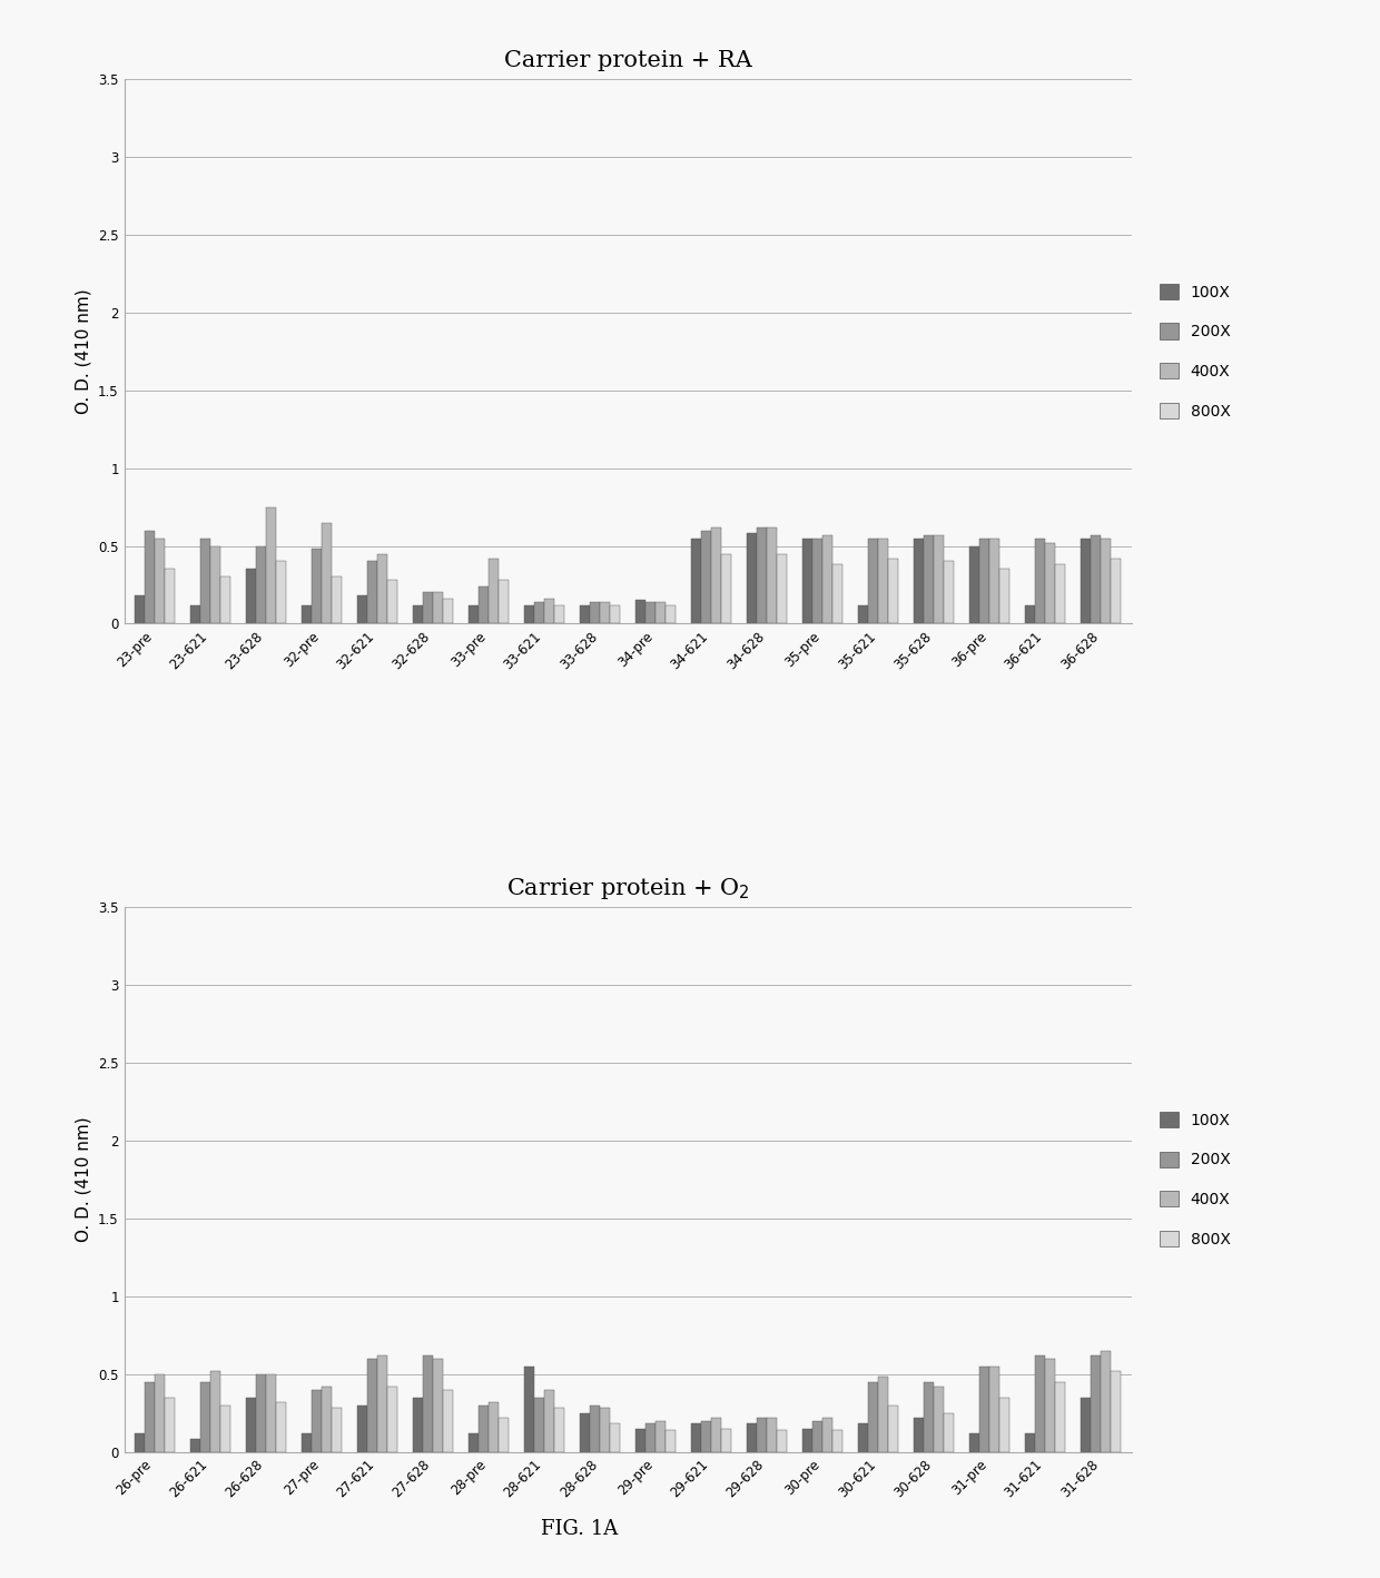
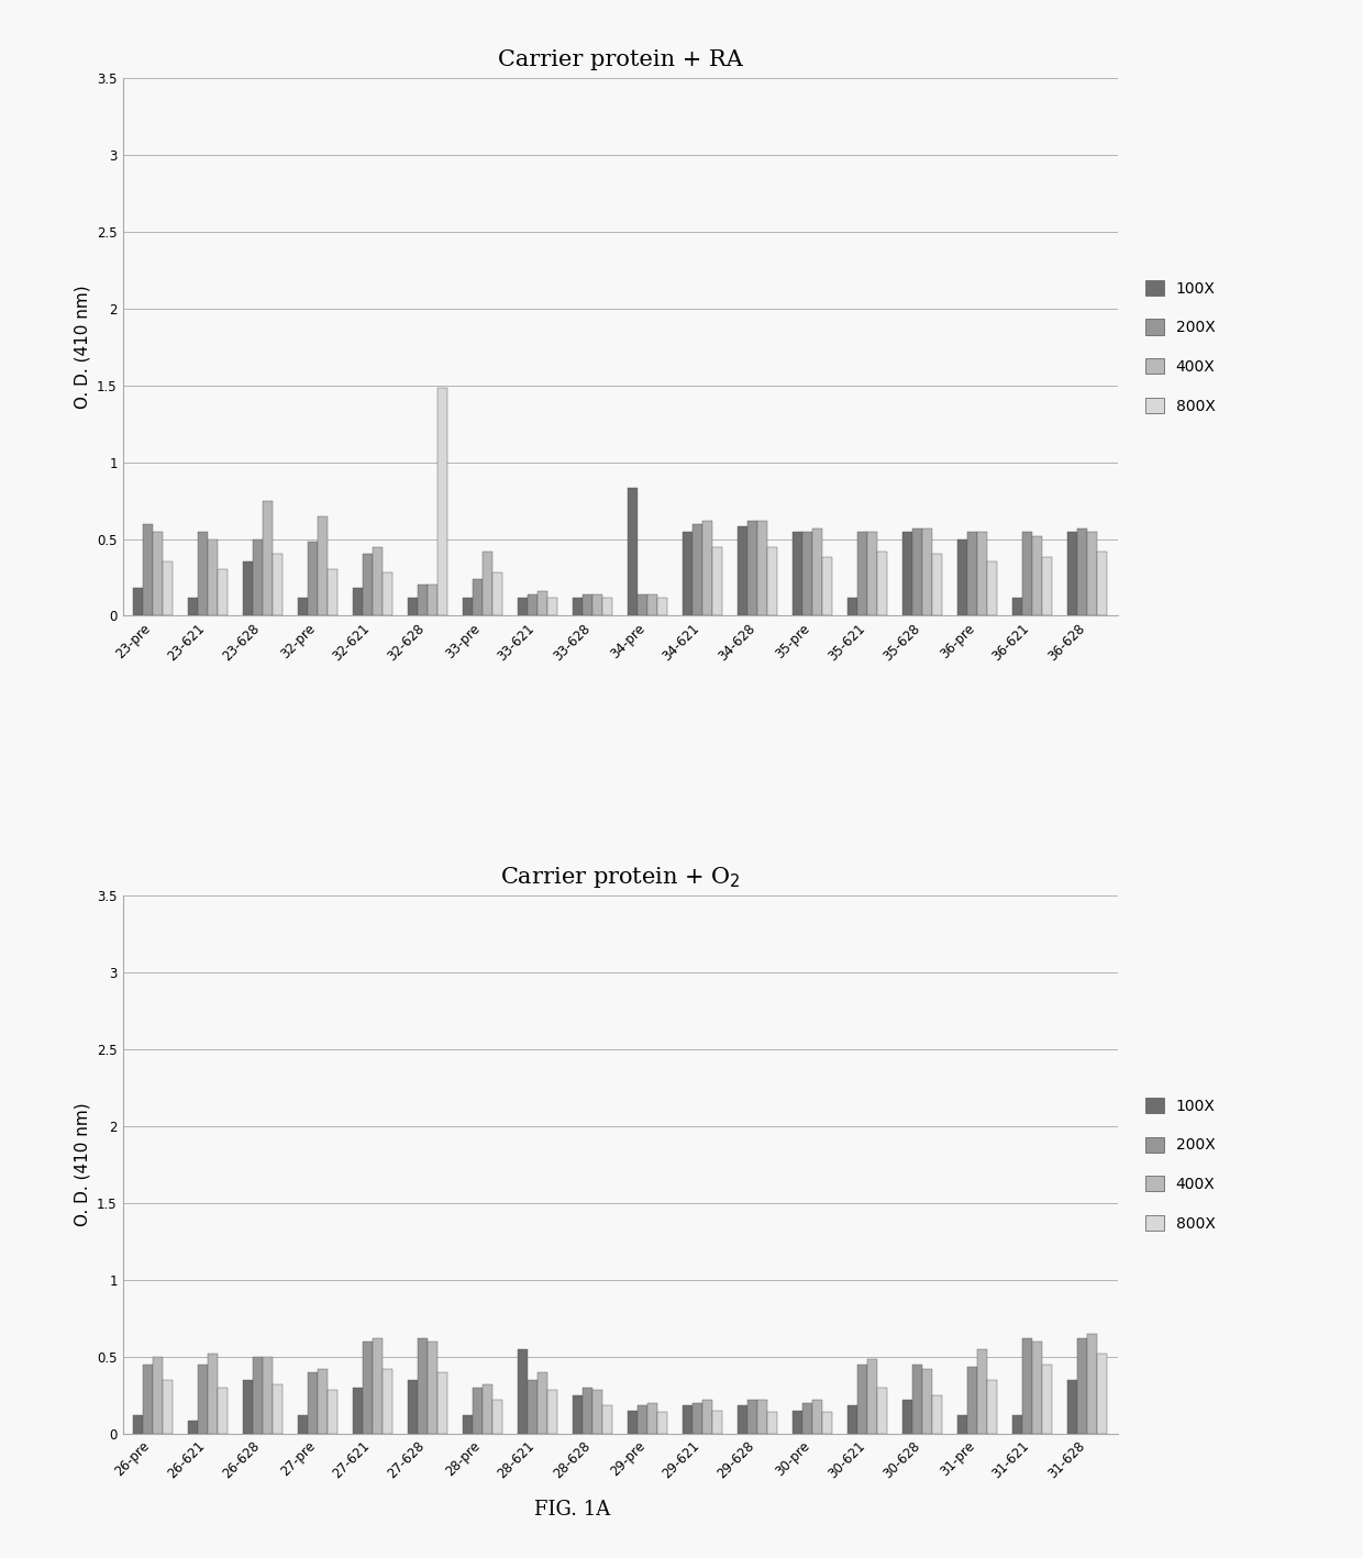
Carrier protein + RA/800X/32-628: 0.16 -> 1.48
Carrier protein + RA/100X/34-pre: 0.15 -> 0.83
200X/31-pre: 0.55 -> 0.43
